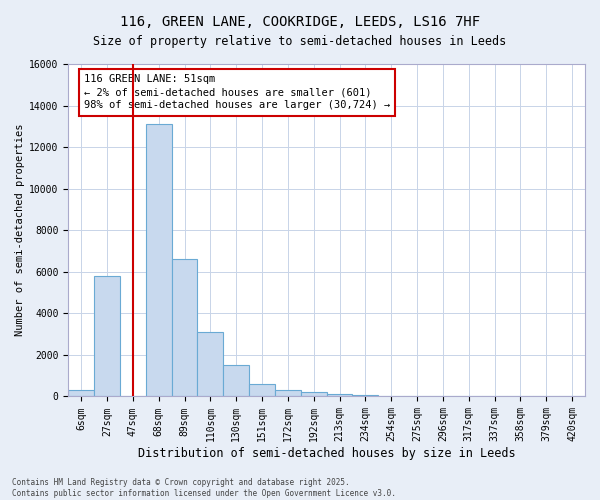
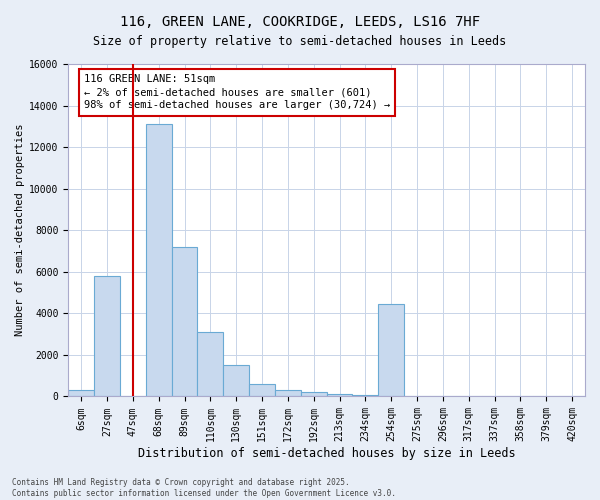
89sqm: 6600 -> 7200
254sqm: 20 -> 4450
